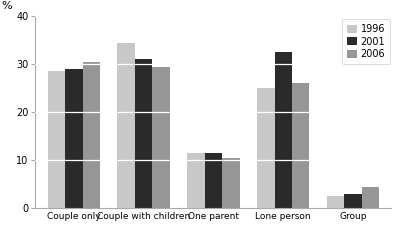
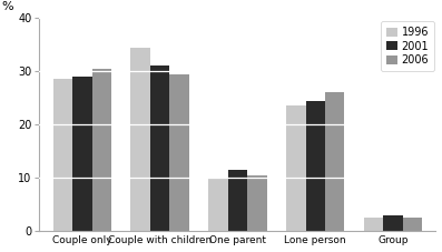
1996/One parent: 11.5 -> 10.0
1996/Lone person: 25.0 -> 23.5
2001/Lone person: 32.5 -> 24.5
2006/Group: 4.5 -> 2.5
